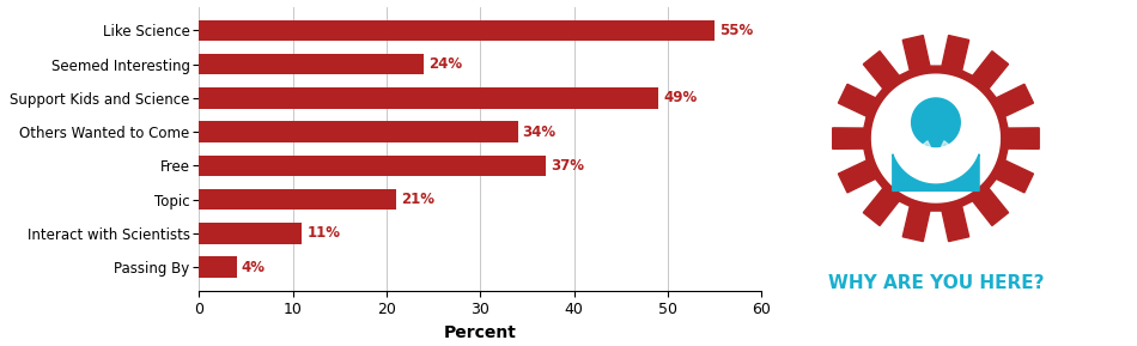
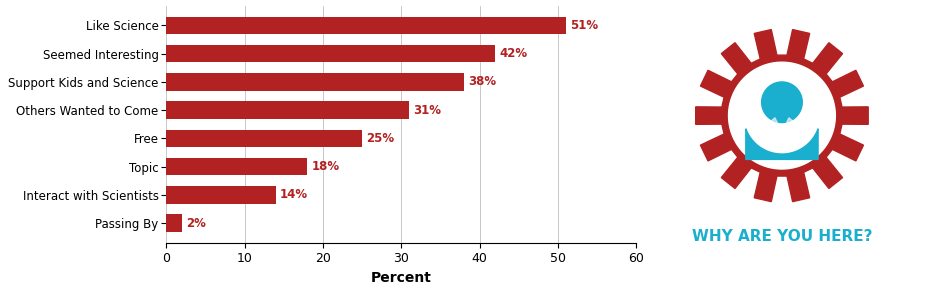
Like Science: 55% -> 51%
Seemed Interesting: 24% -> 42%
Support Kids and Science: 49% -> 38%
Others Wanted to Come: 34% -> 31%
Free: 37% -> 25%
Topic: 21% -> 18%
Interact with Scientists: 11% -> 14%
Passing By: 4% -> 2%
